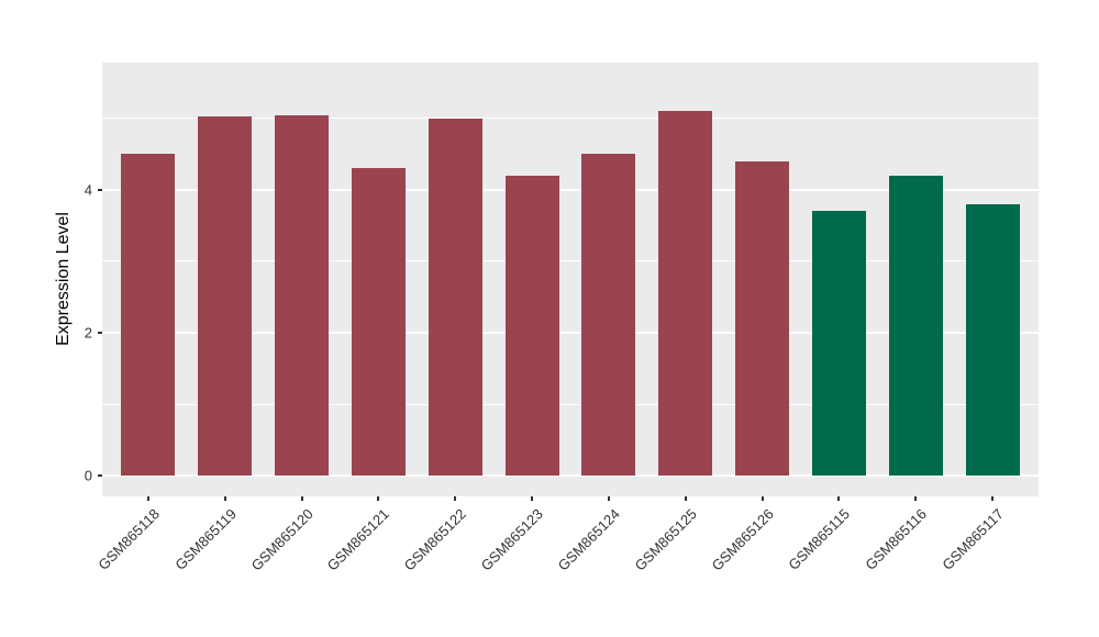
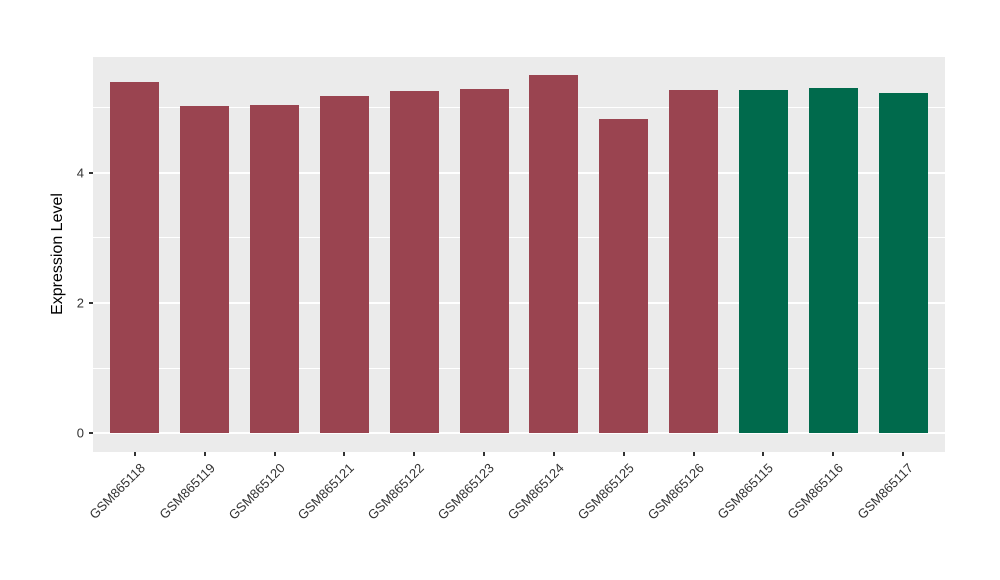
GSM865118: 4.5 -> 5.4
GSM865121: 4.3 -> 5.2
GSM865122: 5.0 -> 5.2
GSM865123: 4.2 -> 5.3
GSM865124: 4.5 -> 5.5
GSM865125: 5.1 -> 4.8
GSM865126: 4.4 -> 5.3
GSM865115: 3.7 -> 5.3
GSM865116: 4.2 -> 5.3
GSM865117: 3.8 -> 5.2
